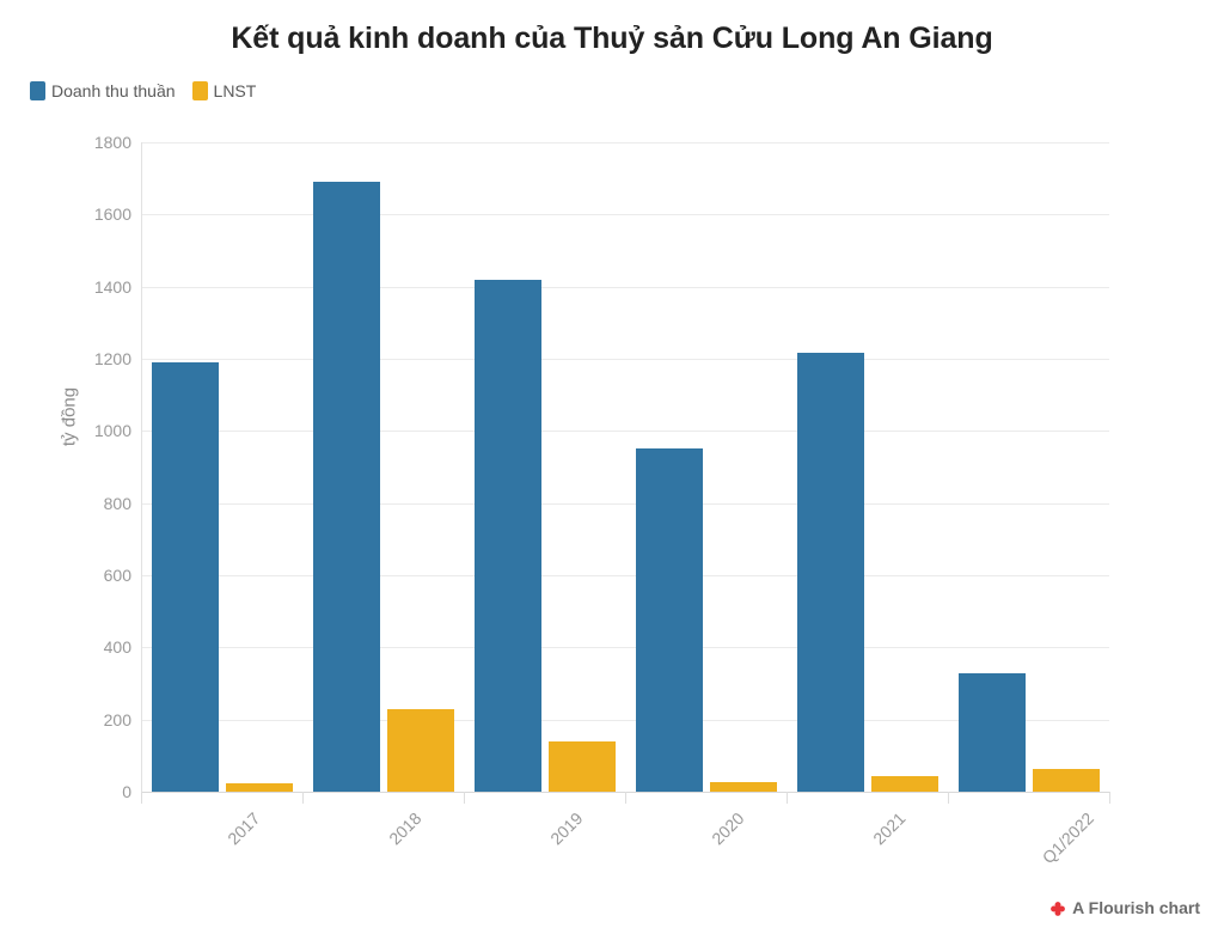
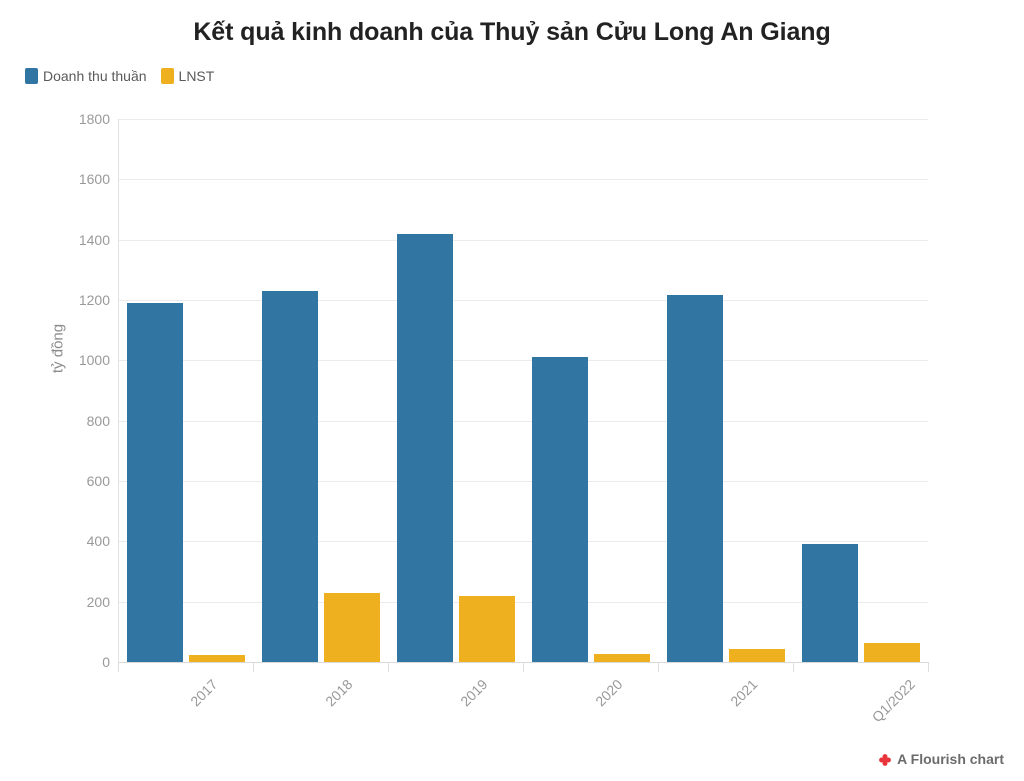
Doanh thu thuần/2018: 1690 -> 1230
LNST/2019: 140 -> 220
Doanh thu thuần/2020: 950 -> 1010
Doanh thu thuần/Q1/2022: 330 -> 390
